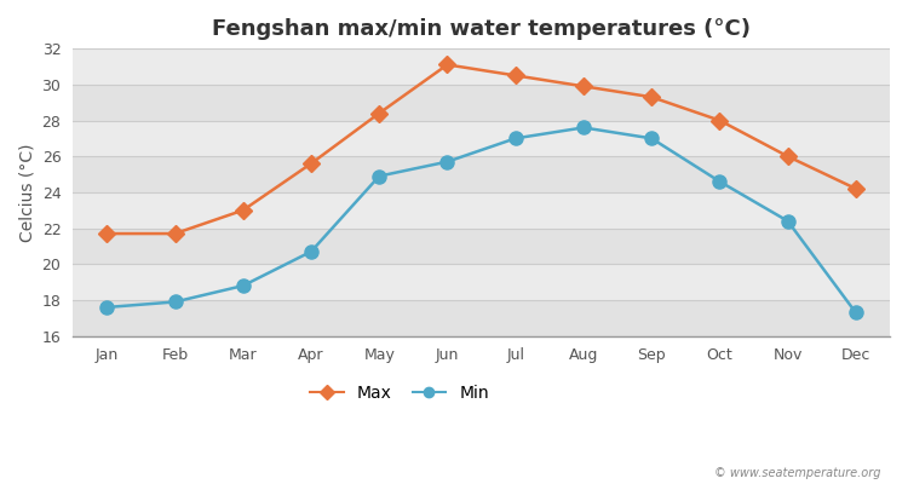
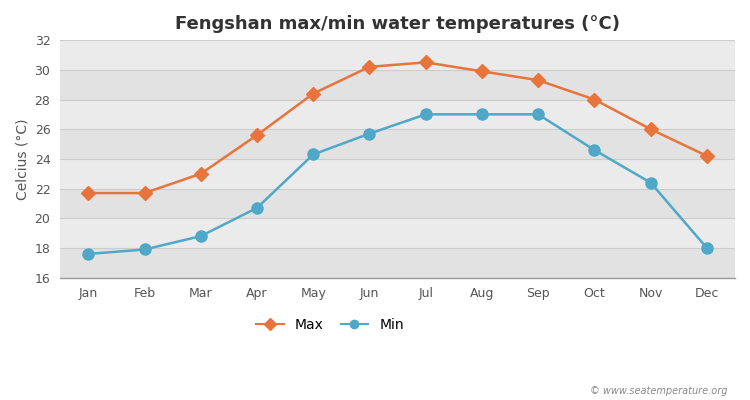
Min/May: 24.9 -> 24.3
Max/Jun: 31.1 -> 30.2
Min/Aug: 27.6 -> 27.0
Min/Dec: 17.3 -> 18.0
